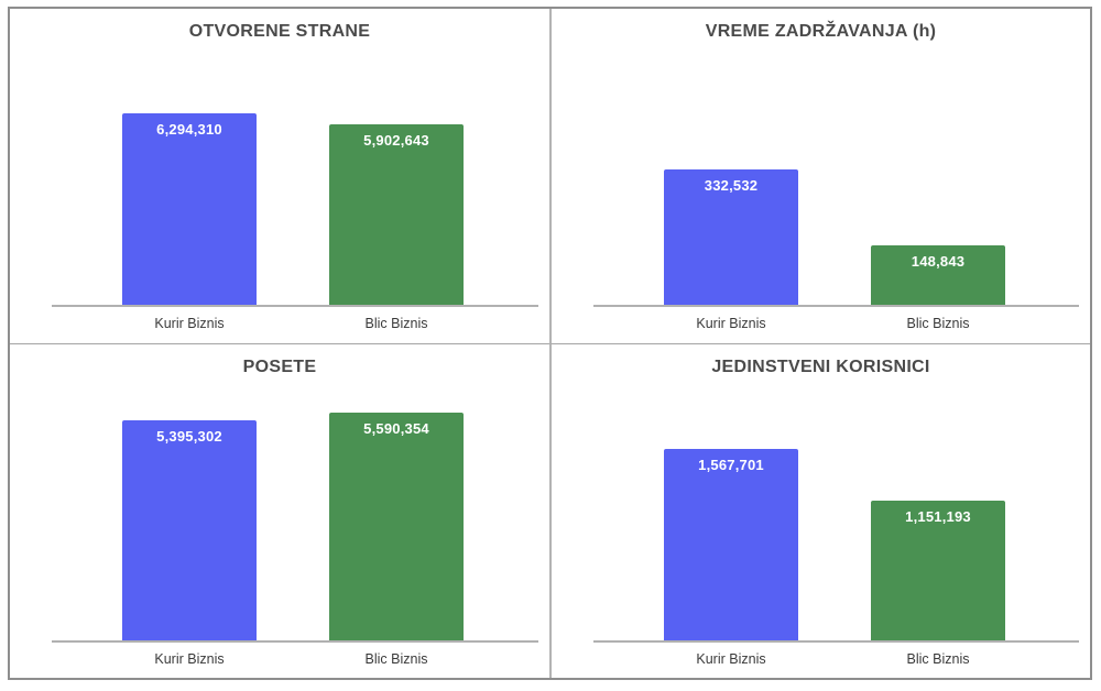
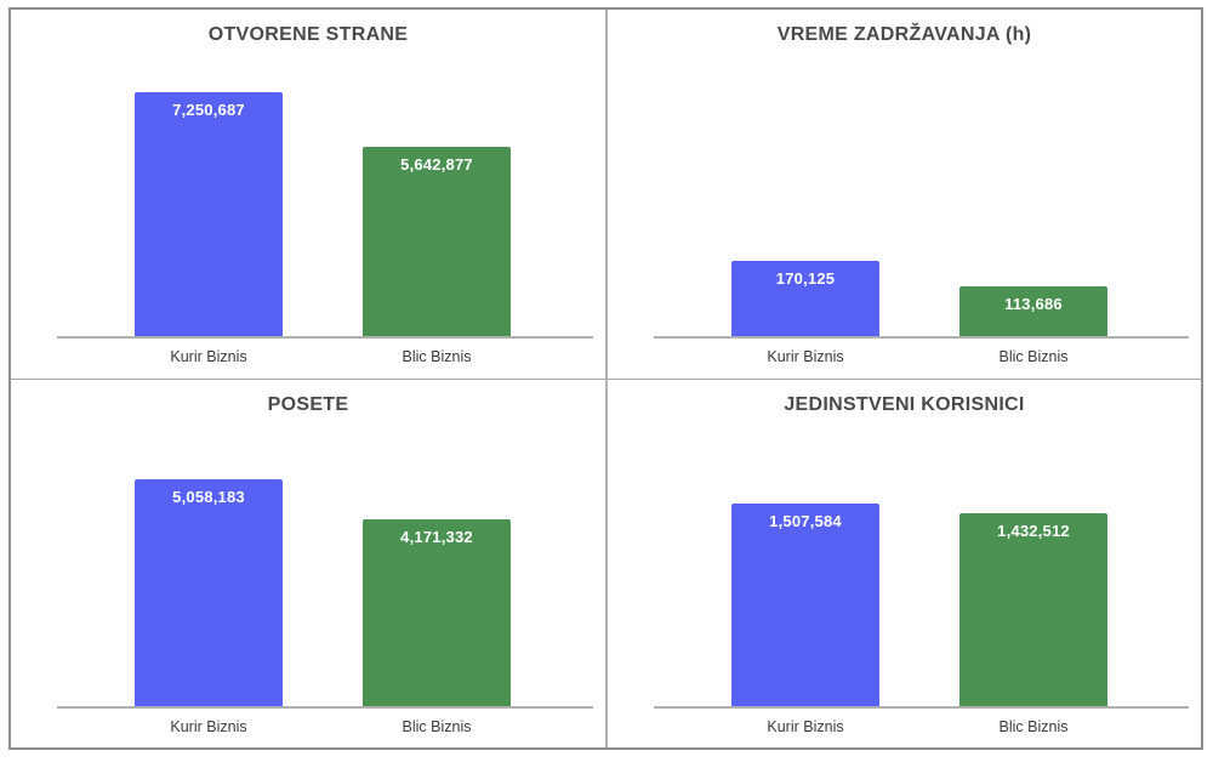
OTVORENE STRANE/Kurir Biznis: 6,294,310 -> 7,250,687
OTVORENE STRANE/Blic Biznis: 5,902,643 -> 5,642,877
VREME ZADRŽAVANJA (h)/Kurir Biznis: 332,532 -> 170,125
VREME ZADRŽAVANJA (h)/Blic Biznis: 148,843 -> 113,686
POSETE/Kurir Biznis: 5,395,302 -> 5,058,183
POSETE/Blic Biznis: 5,590,354 -> 4,171,332
JEDINSTVENI KORISNICI/Kurir Biznis: 1,567,701 -> 1,507,584
JEDINSTVENI KORISNICI/Blic Biznis: 1,151,193 -> 1,432,512
